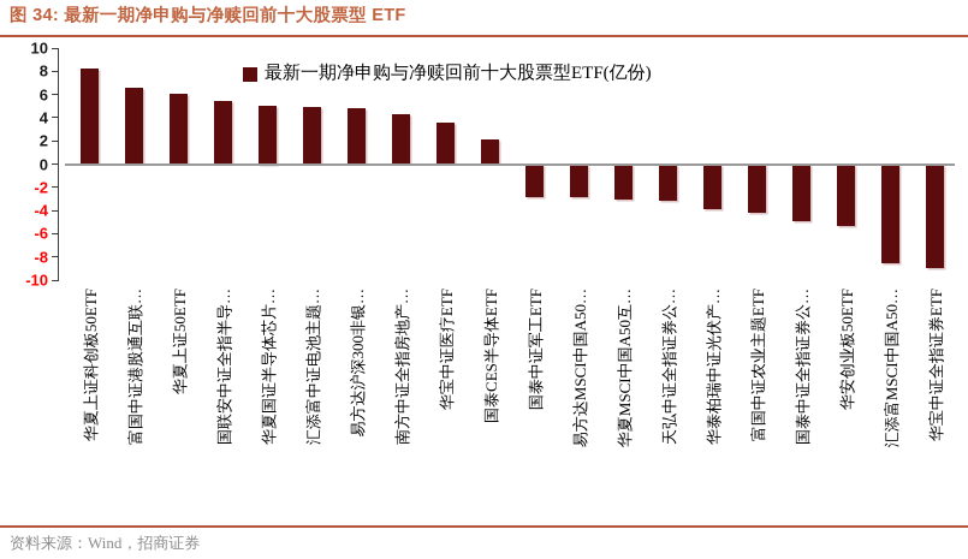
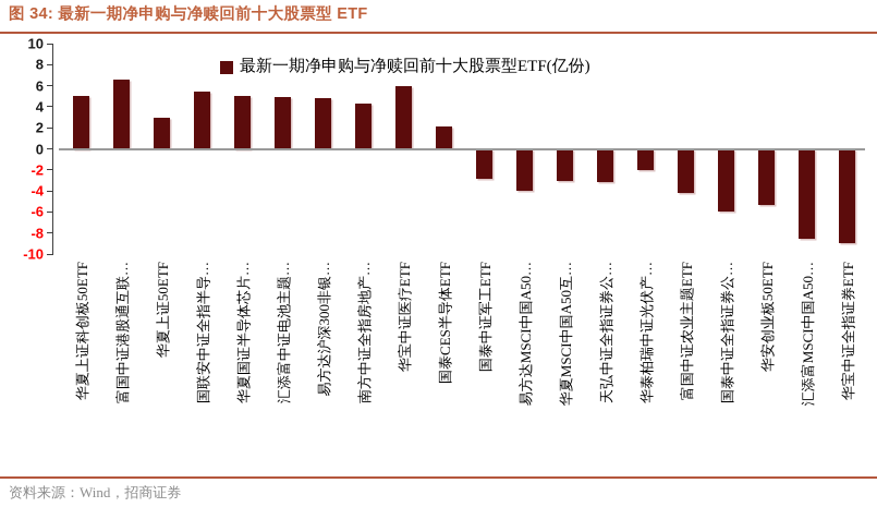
华夏上证科创板50ETF: 8 -> 5
华夏上证50ETF: 6 -> 3
华宝中证医疗ETF: 4 -> 6
易方达MSCI中国A50…: -3 -> -4
华泰柏瑞中证光伏产…: -4 -> -2
国泰中证全指证券公…: -5 -> -6
